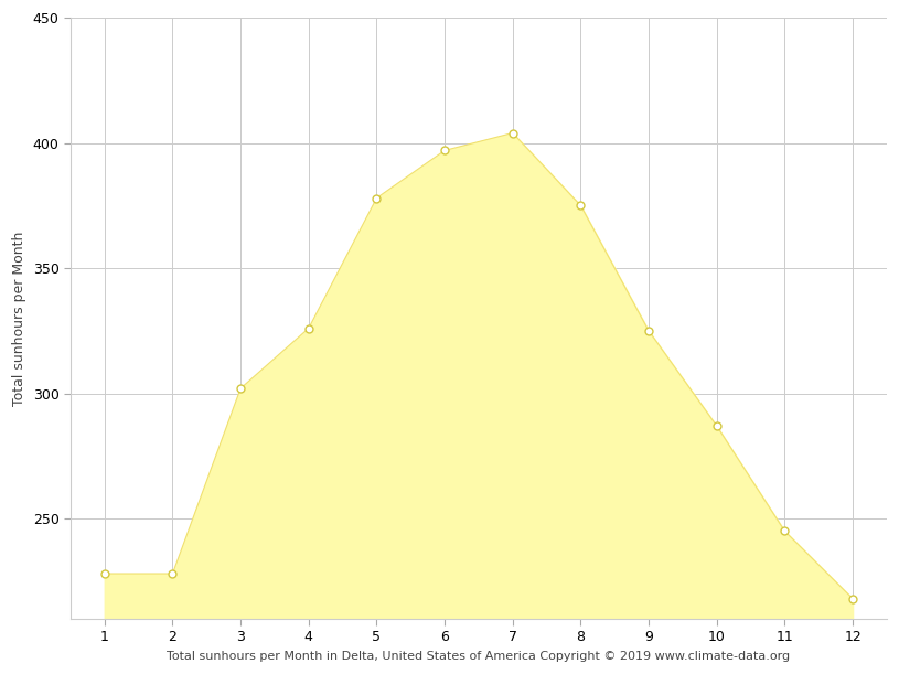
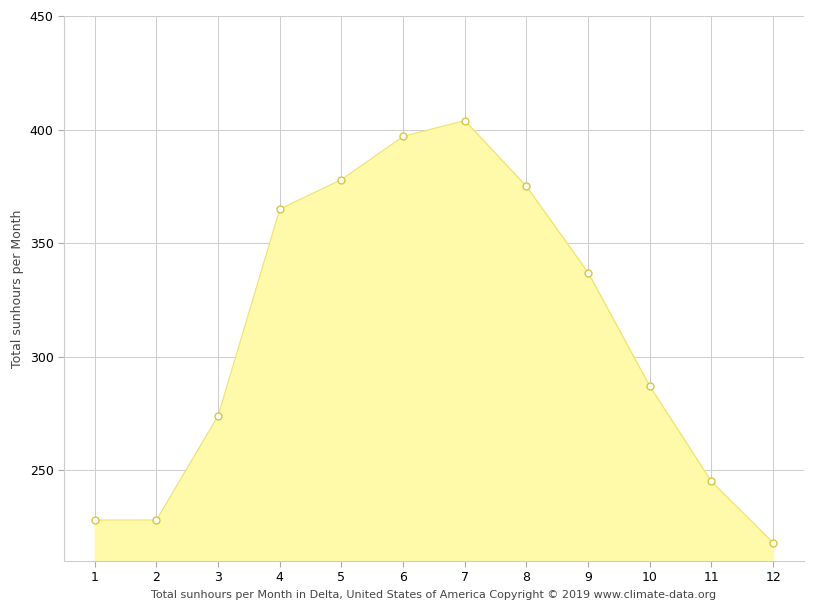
3: 302 -> 274
4: 326 -> 365
9: 325 -> 337
